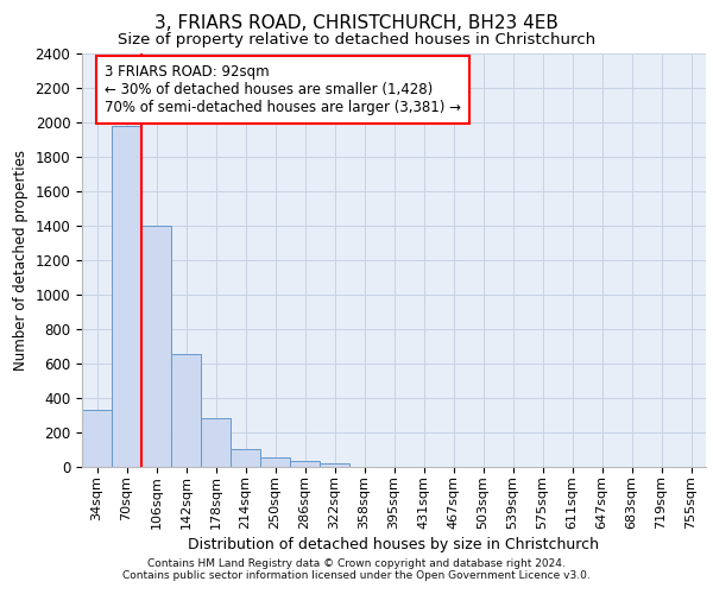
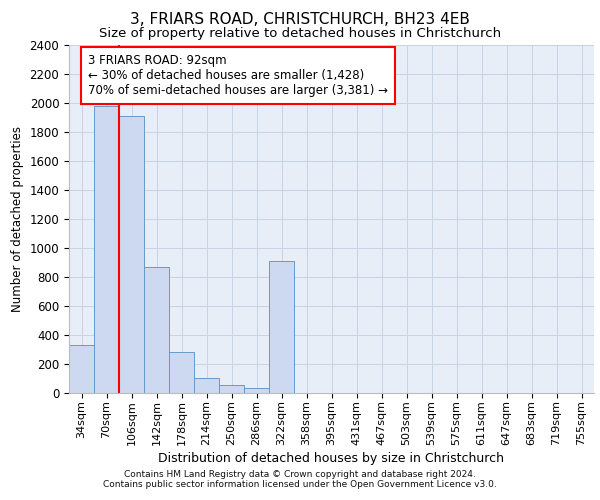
106sqm: 1400 -> 1910
142sqm: 650 -> 870
322sqm: 20 -> 910
